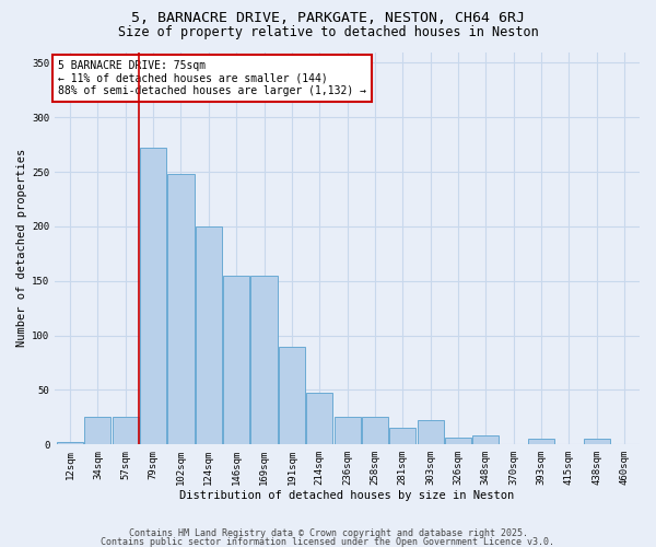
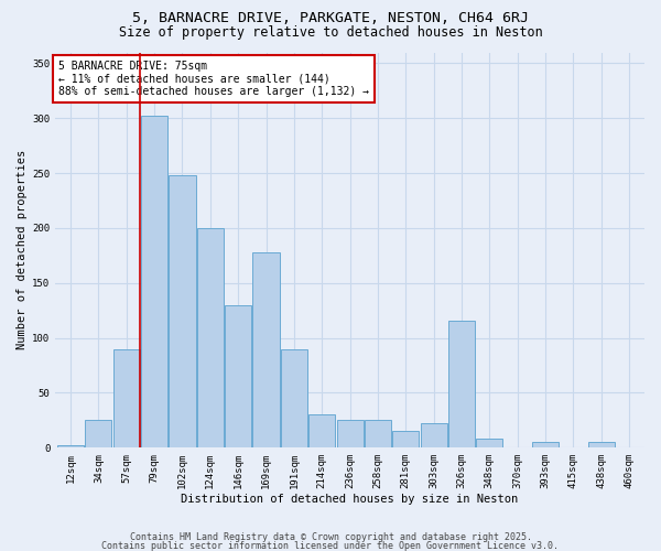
57sqm: 25 -> 90
79sqm: 272 -> 302
146sqm: 155 -> 130
169sqm: 155 -> 178
214sqm: 47 -> 30
326sqm: 6 -> 116
